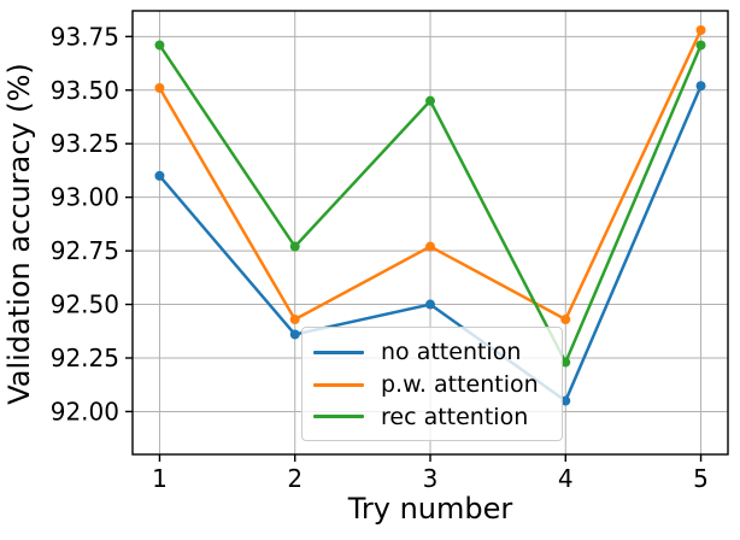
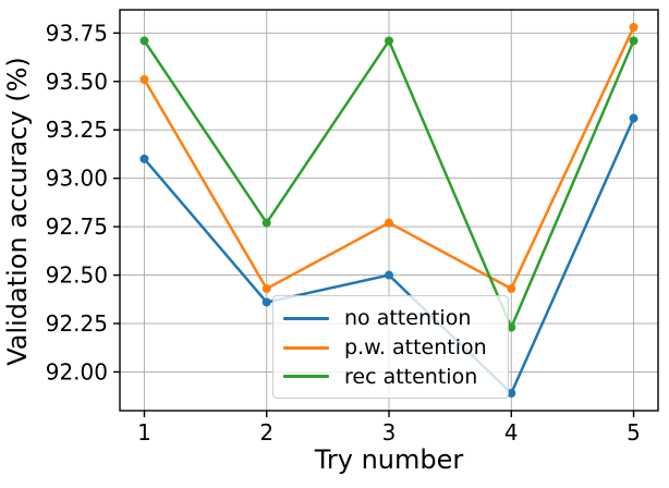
rec attention/3: 93.45 -> 93.71
no attention/4: 92.05 -> 91.89
no attention/5: 93.52 -> 93.31
